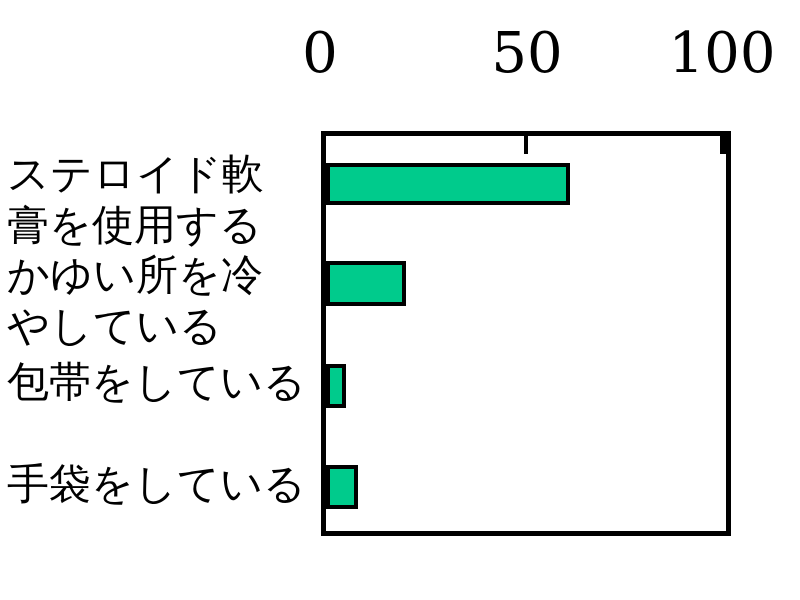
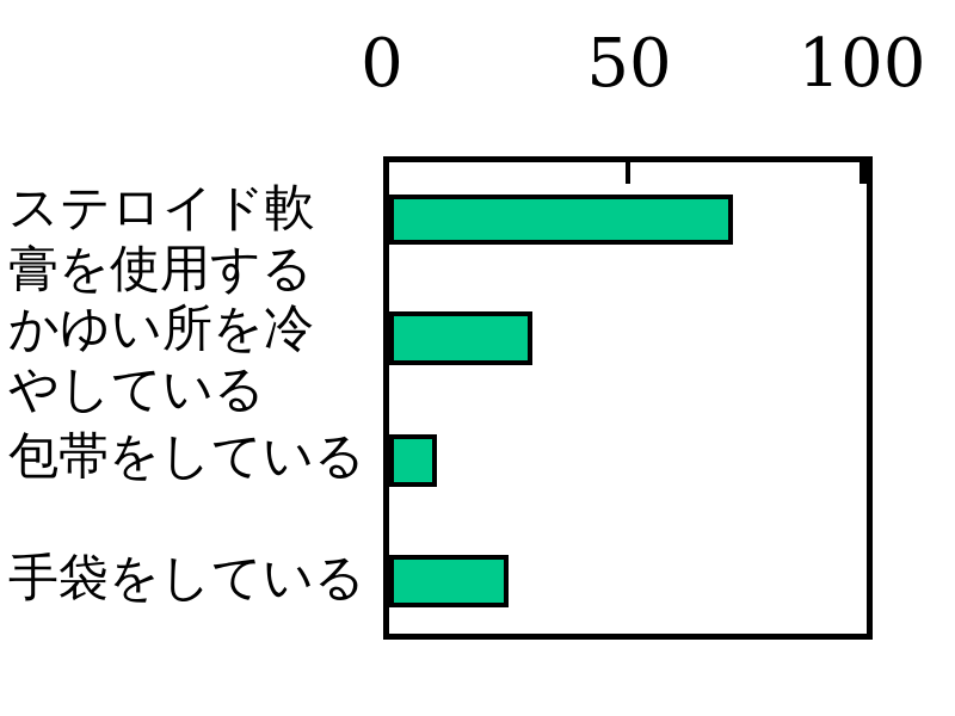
ステロイド軟膏を使用する: 61 -> 72
かゆい所を冷やしている: 20 -> 30
包帯をしている: 5 -> 10
手袋をしている: 8 -> 25
